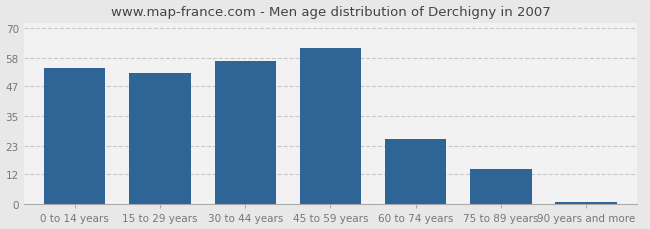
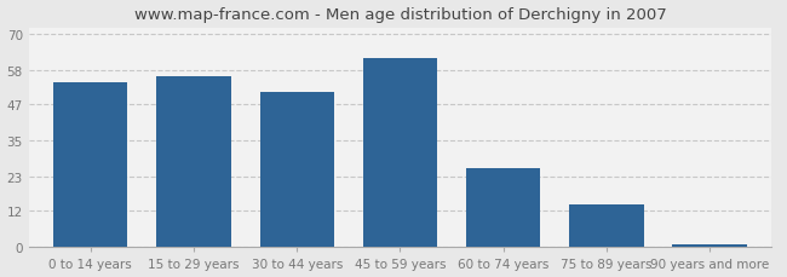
15 to 29 years: 52 -> 56
30 to 44 years: 57 -> 51
